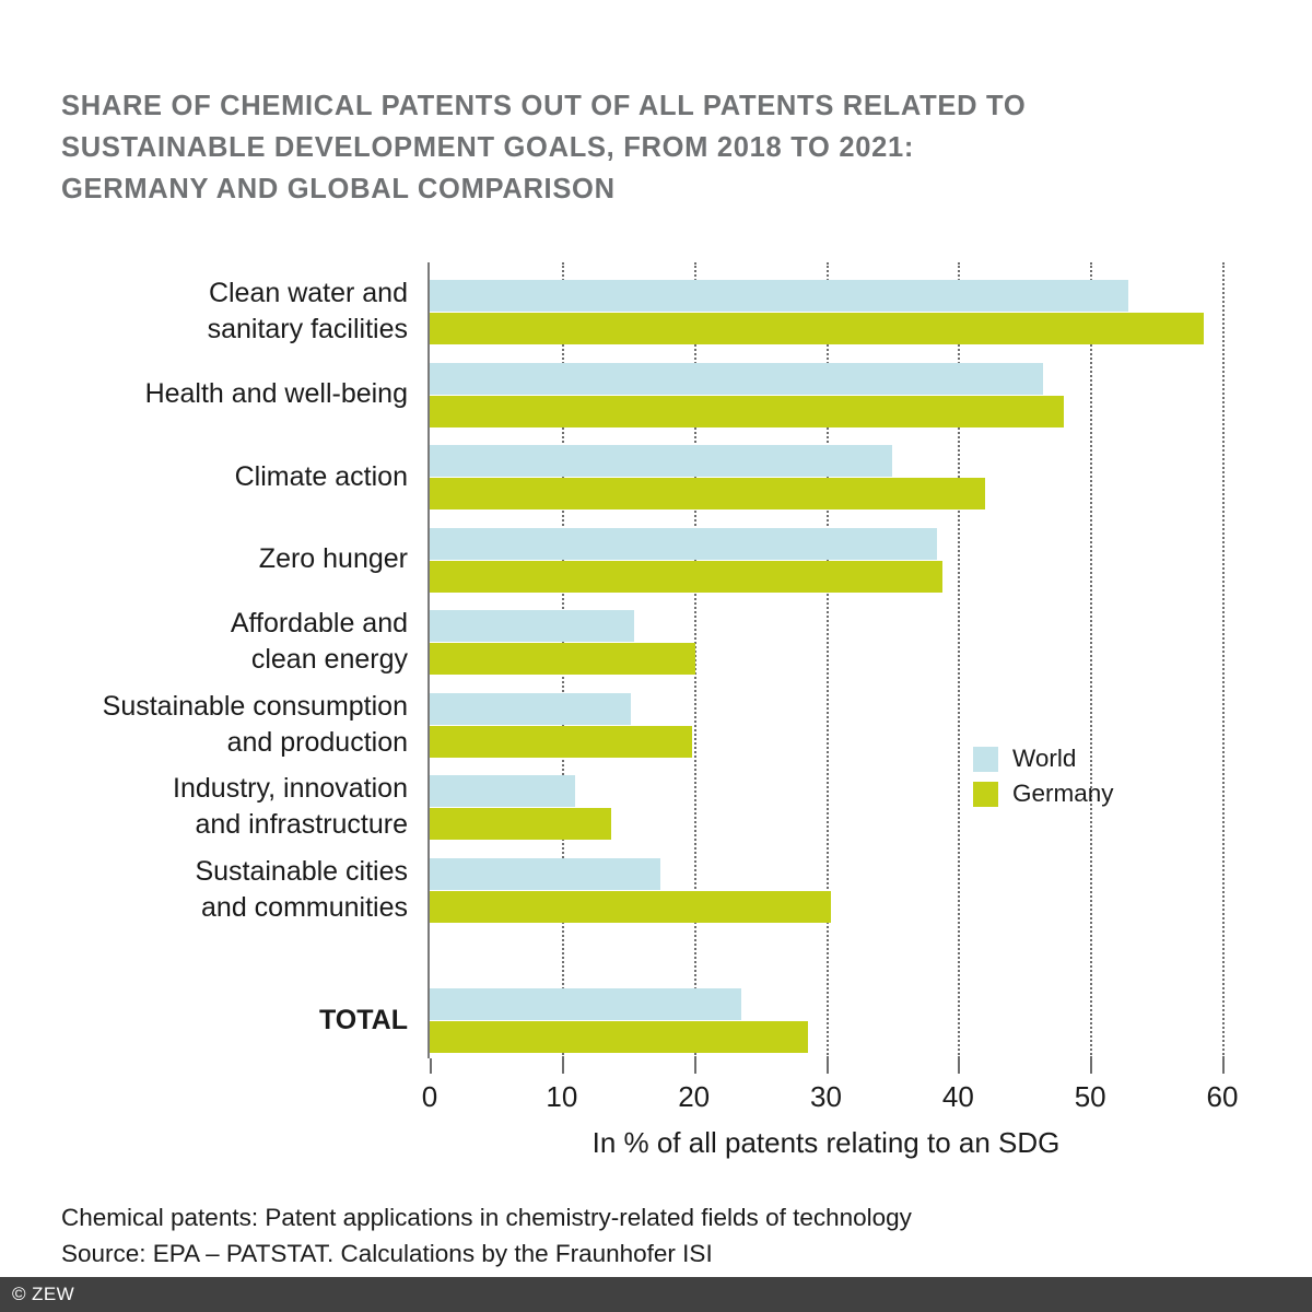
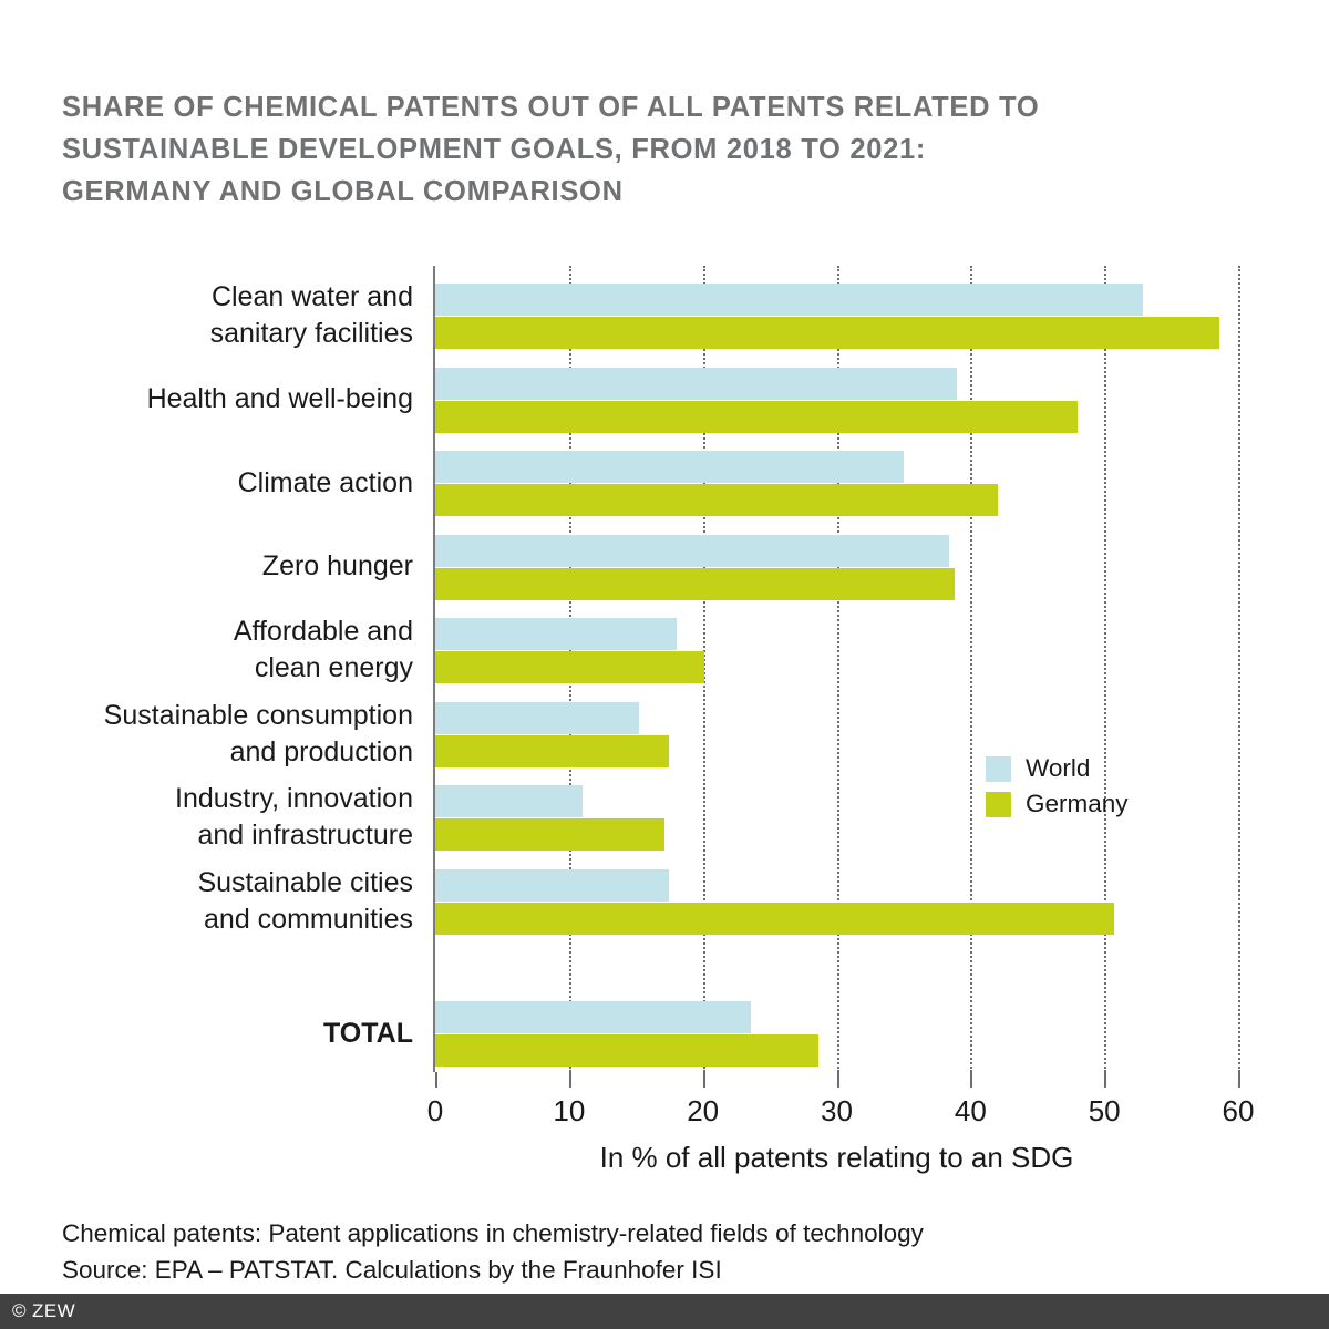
World/Health and well-being: 46.4 -> 39.0
World/Affordable and clean energy: 15.5 -> 18.0
Germany/Sustainable consumption and production: 19.9 -> 17.5
Germany/Industry, innovation and infrastructure: 13.7 -> 17.1
Germany/Sustainable cities and communities: 30.4 -> 50.7
